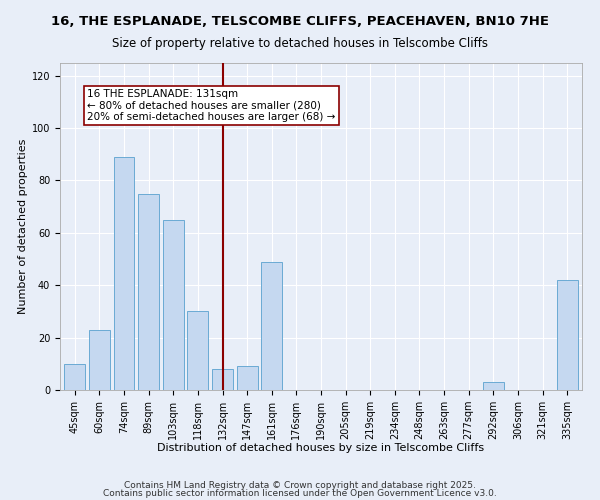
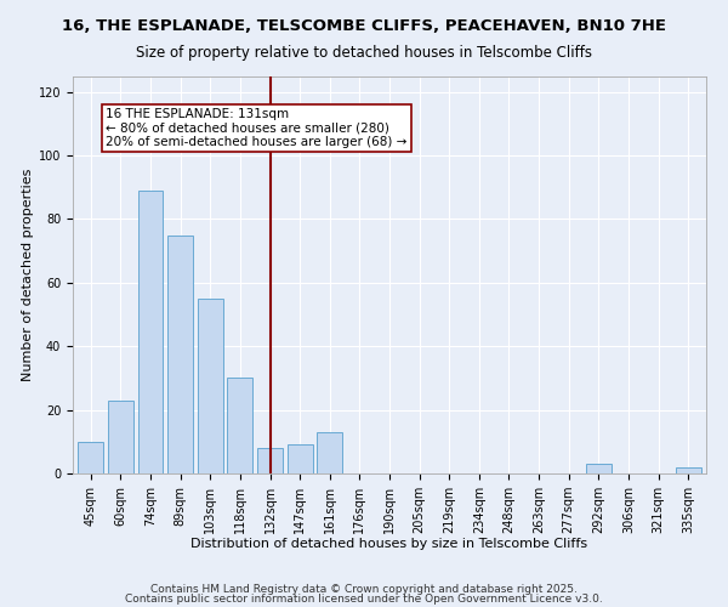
103sqm: 65 -> 55
161sqm: 49 -> 13
335sqm: 42 -> 2
